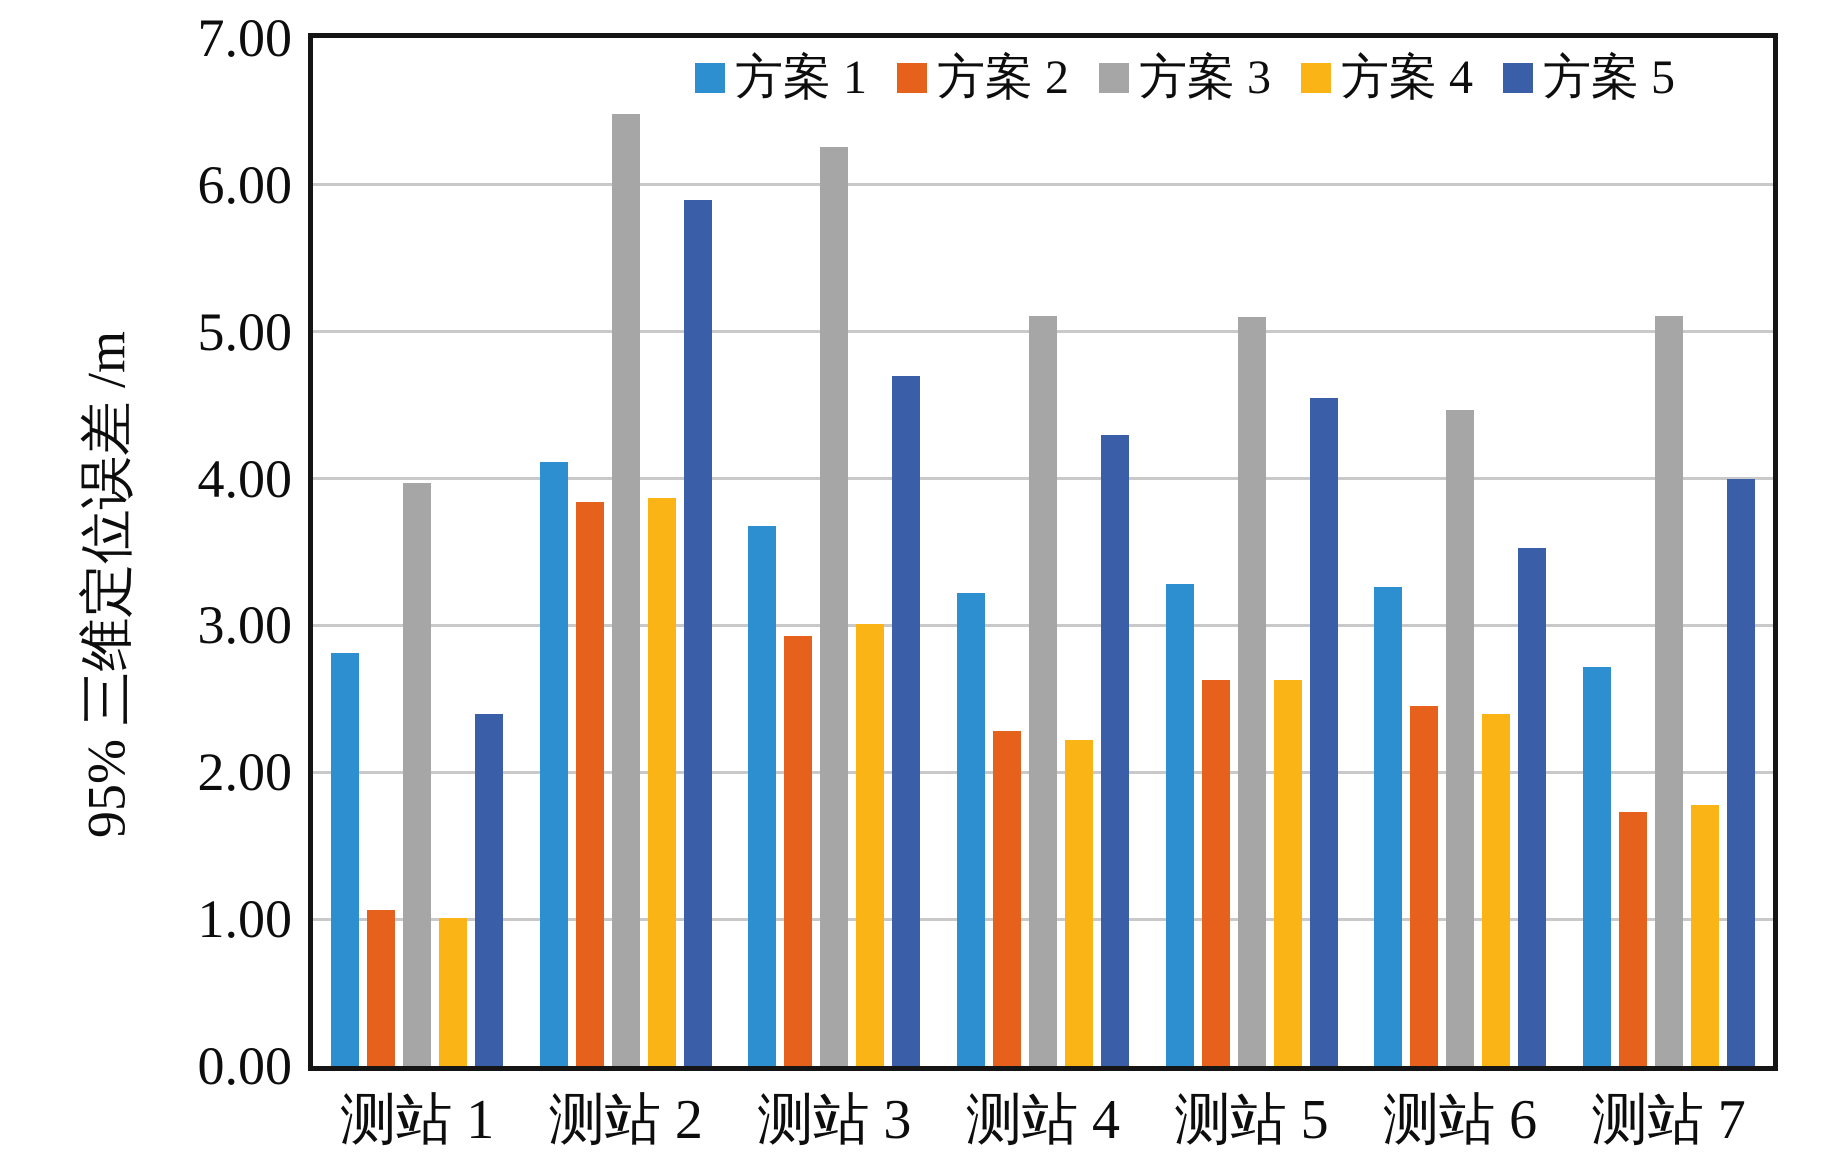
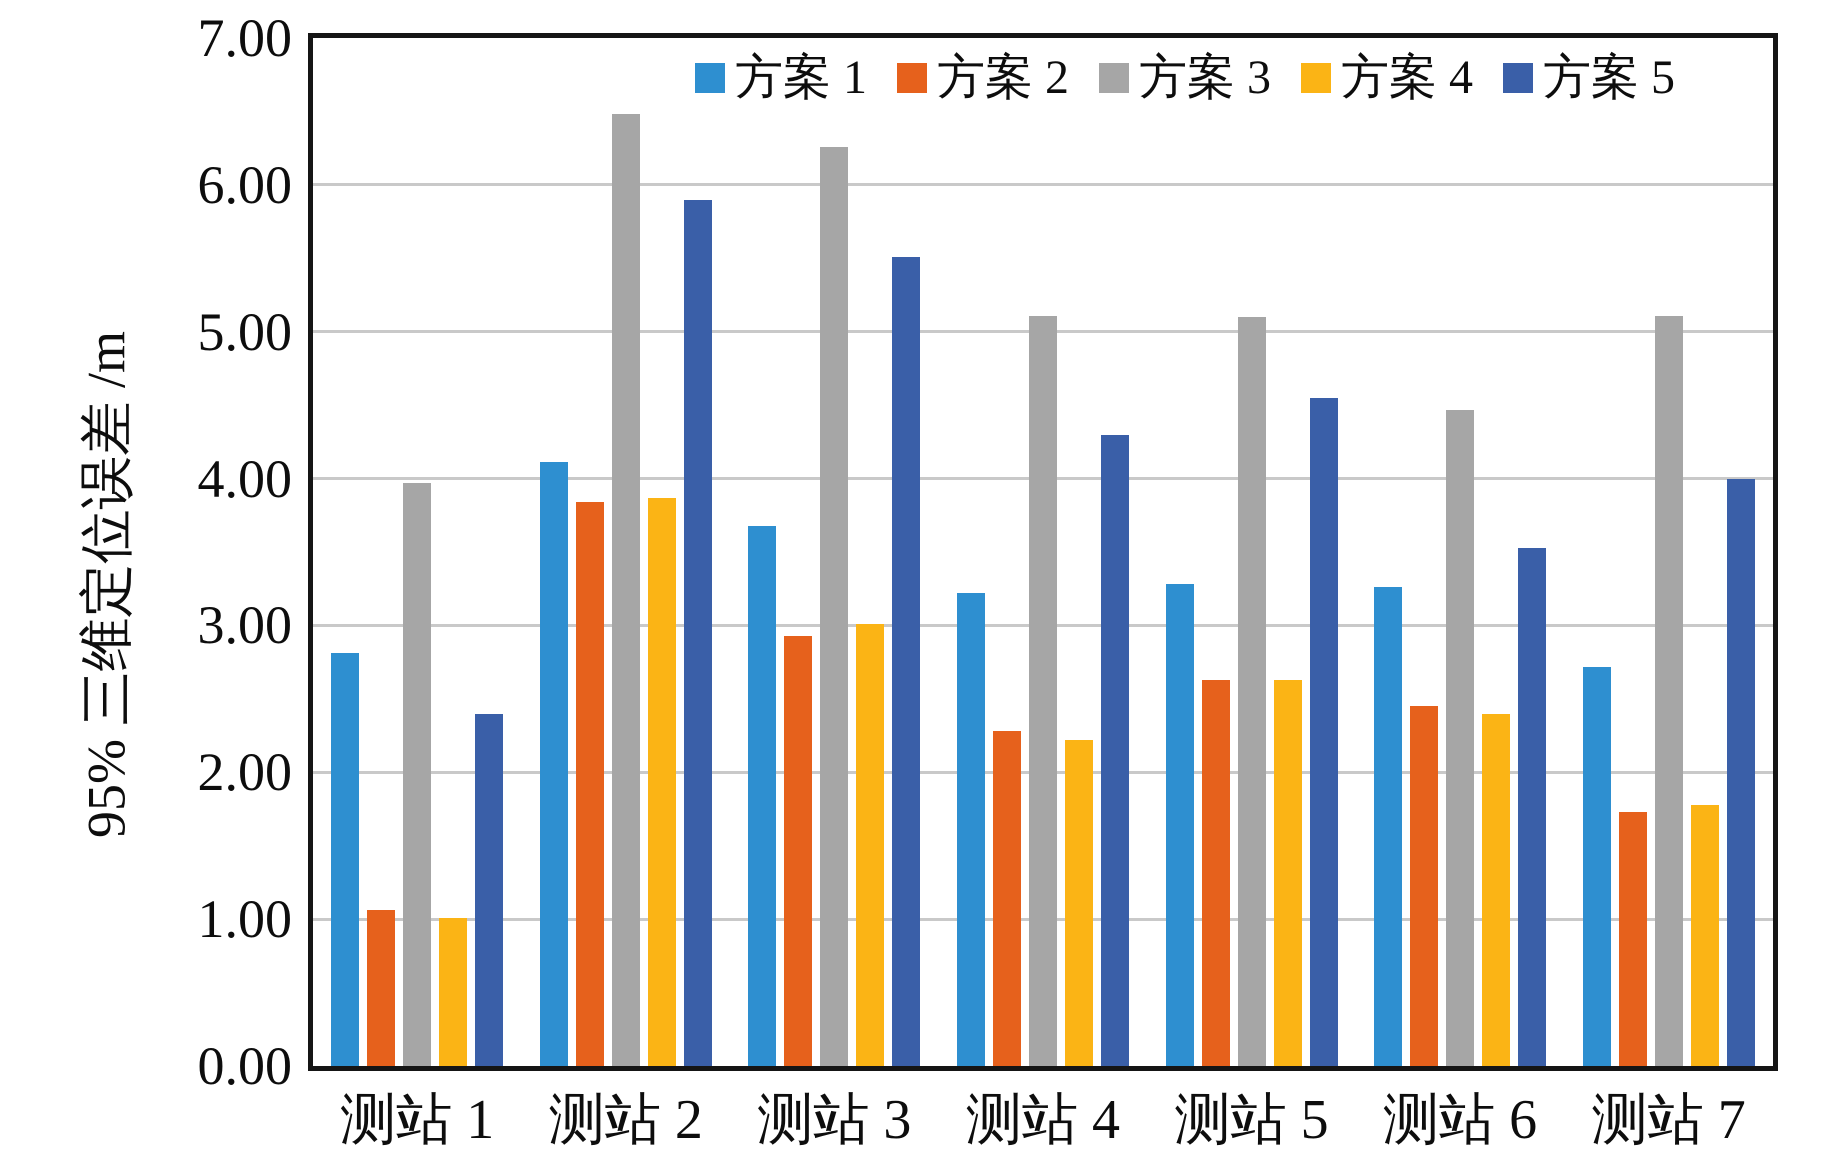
方案 5/测站 3: 4.70 -> 5.51
